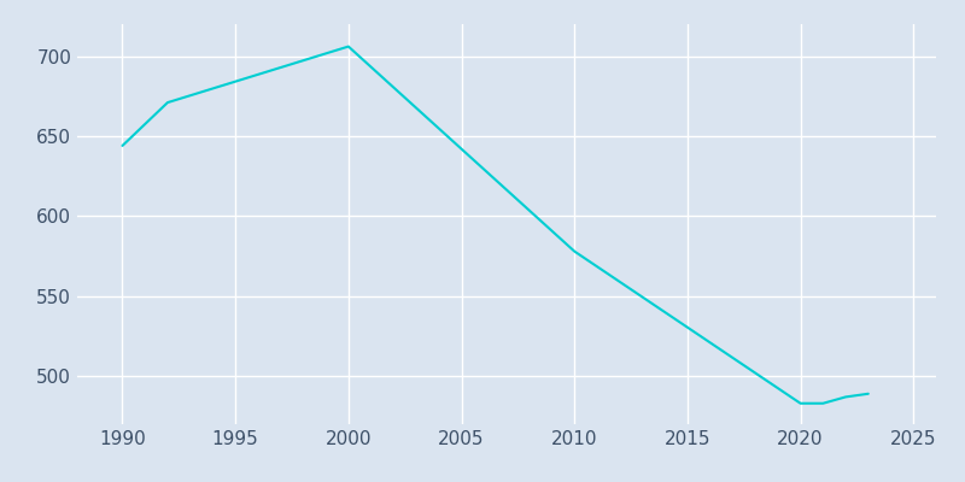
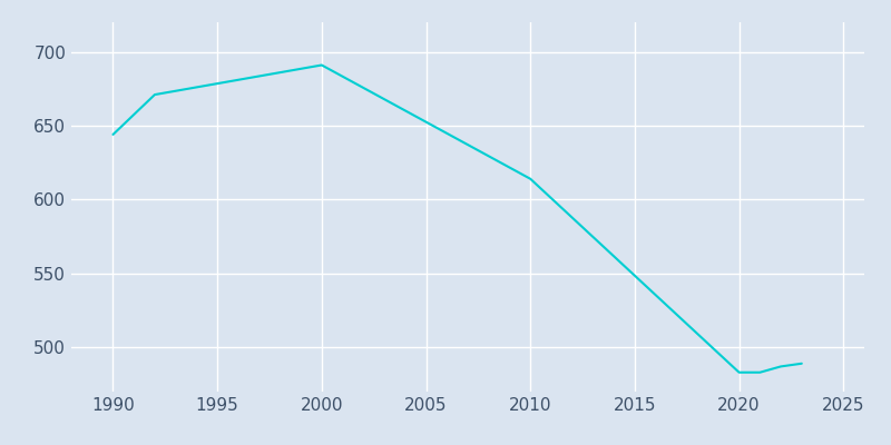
2000: 706 -> 691
2010: 578 -> 614
